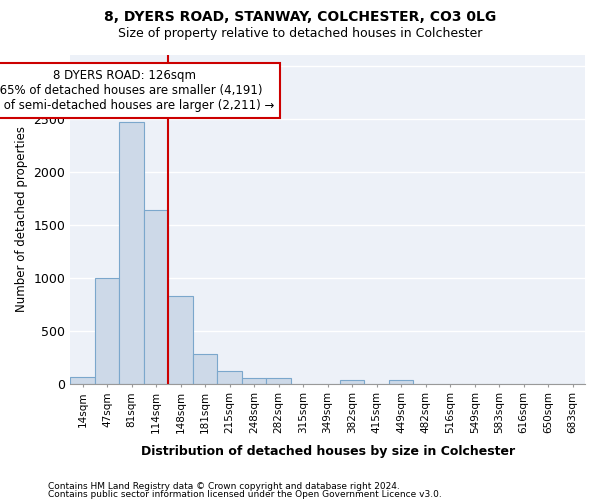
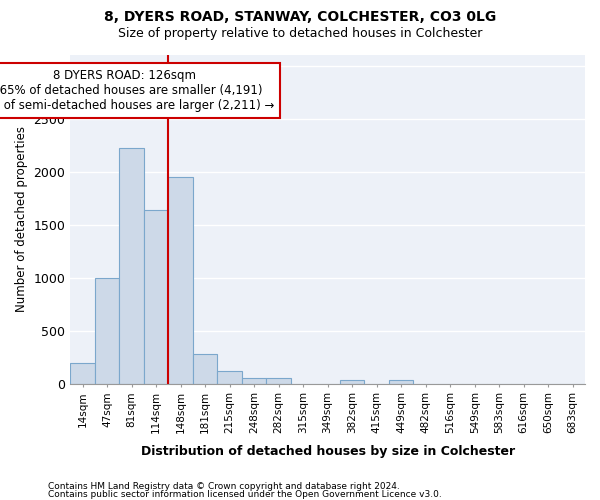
14sqm: 60 -> 190
81sqm: 2470 -> 2220
148sqm: 830 -> 1950
